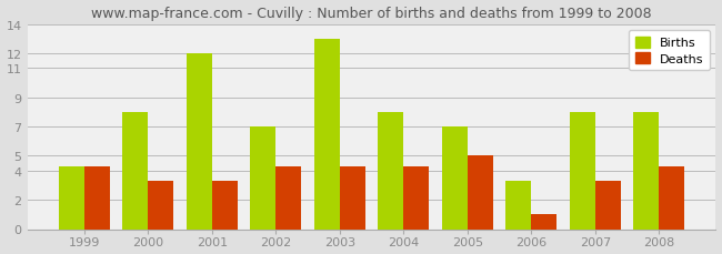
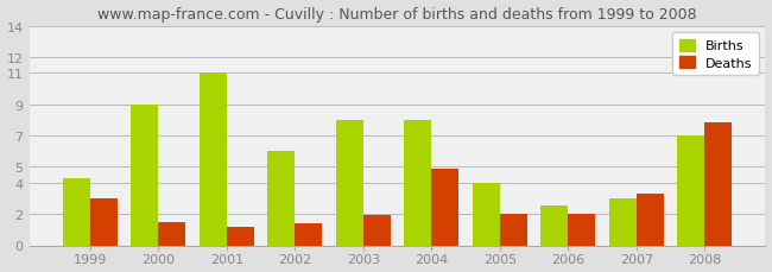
Deaths/1999: 4.3 -> 3.0
Births/2000: 8.0 -> 9.0
Deaths/2000: 3.3 -> 1.5
Births/2001: 12.0 -> 11.0
Deaths/2001: 3.3 -> 1.2
Births/2002: 7.0 -> 6.0
Deaths/2002: 4.3 -> 1.4
Births/2003: 13.0 -> 8.0
Deaths/2003: 4.3 -> 1.9
Deaths/2004: 4.3 -> 4.9
Births/2005: 7.0 -> 4.0
Deaths/2005: 5.0 -> 2.0
Births/2006: 3.3 -> 2.5
Deaths/2006: 1.0 -> 2.0
Births/2007: 8.0 -> 3.0
Births/2008: 8.0 -> 7.0
Deaths/2008: 4.3 -> 7.8
